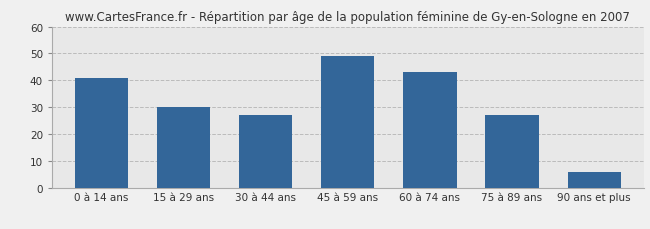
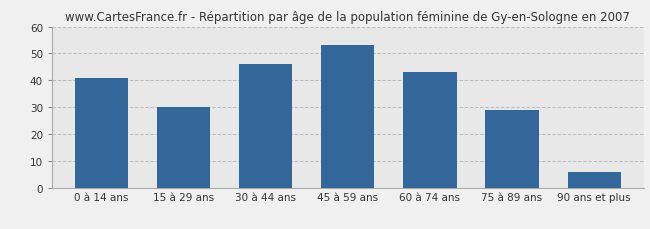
30 à 44 ans: 27 -> 46
45 à 59 ans: 49 -> 53
75 à 89 ans: 27 -> 29
